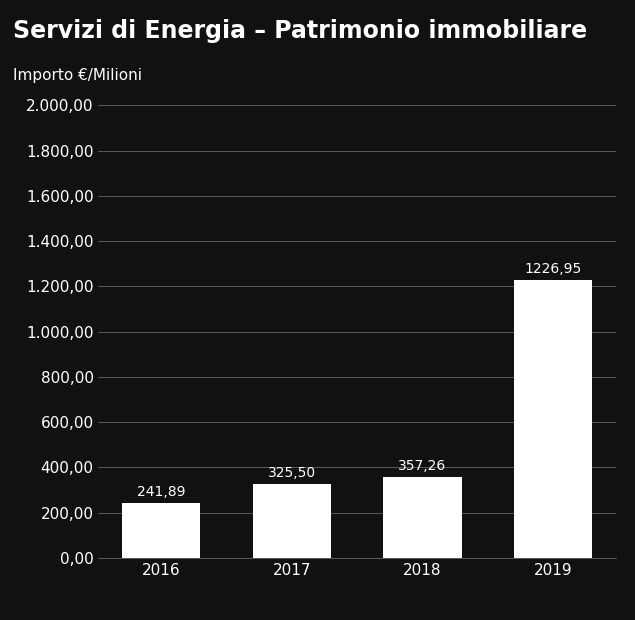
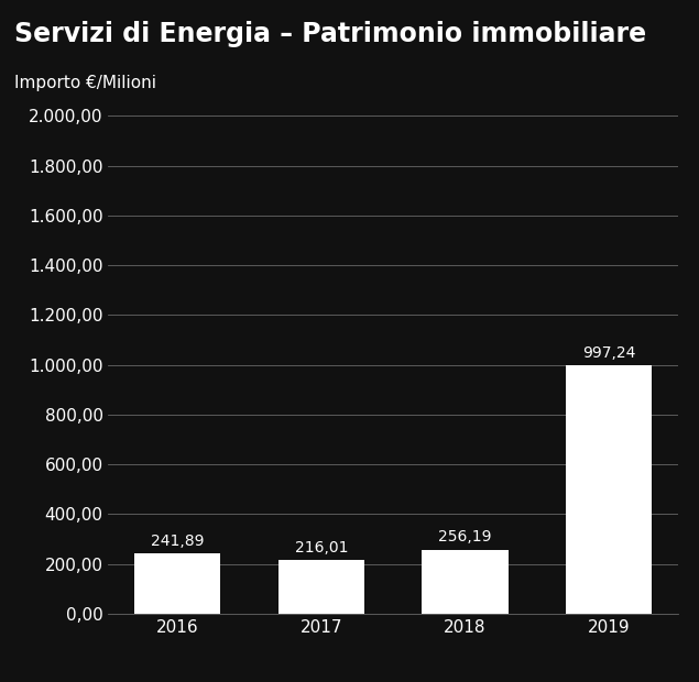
2017: 325,50 -> 216,01
2018: 357,26 -> 256,19
2019: 1226,95 -> 997,24
